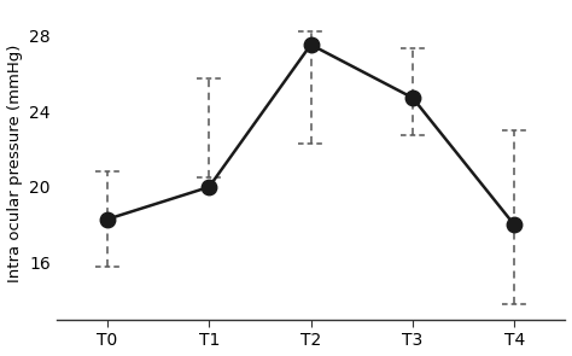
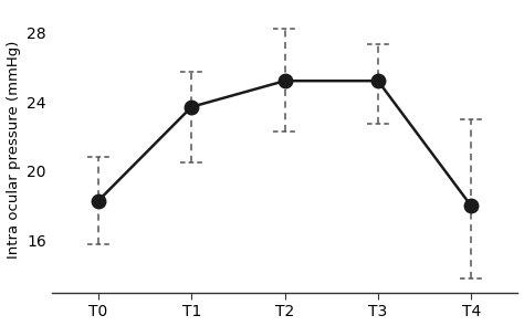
T1: 20.0 -> 23.7
T2: 27.5 -> 25.2
T3: 24.7 -> 25.2
